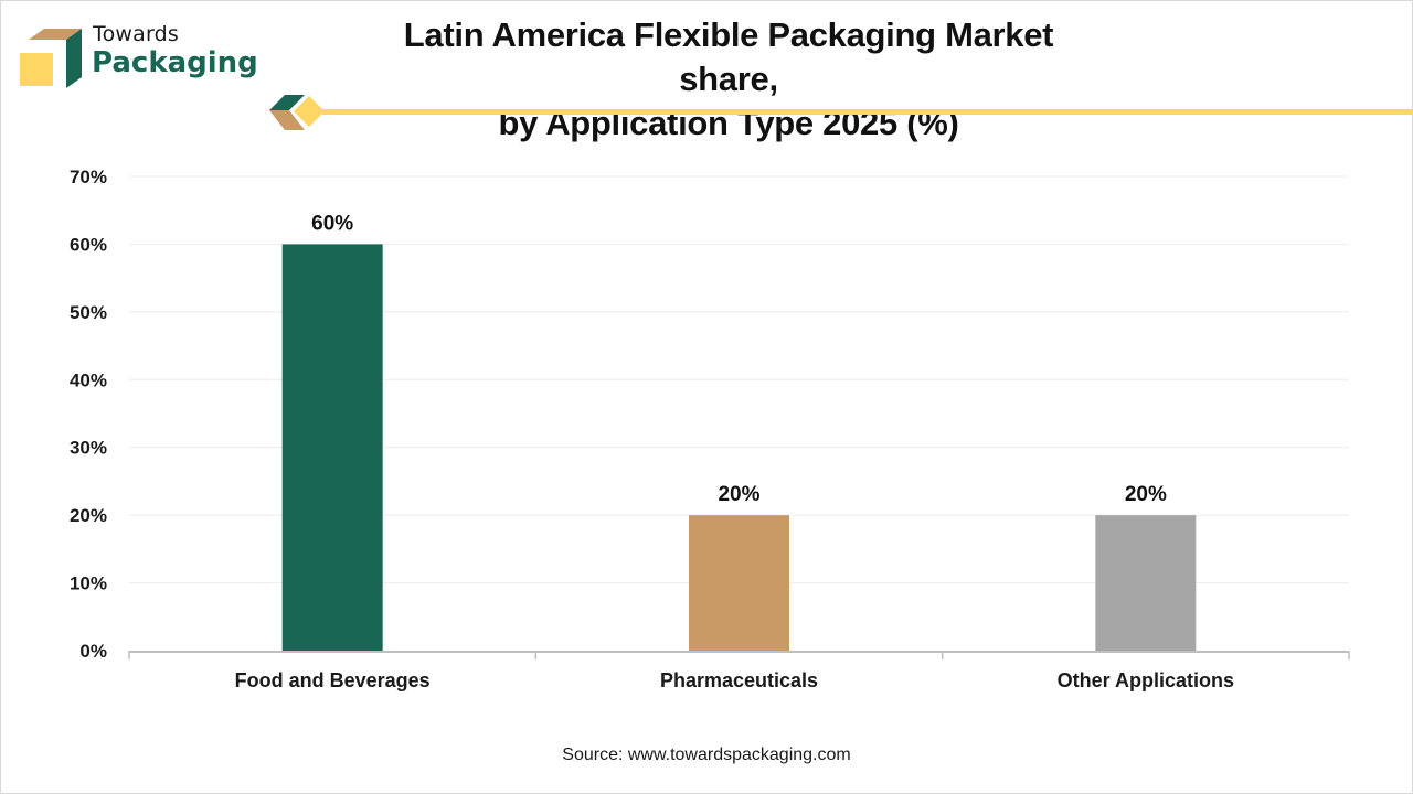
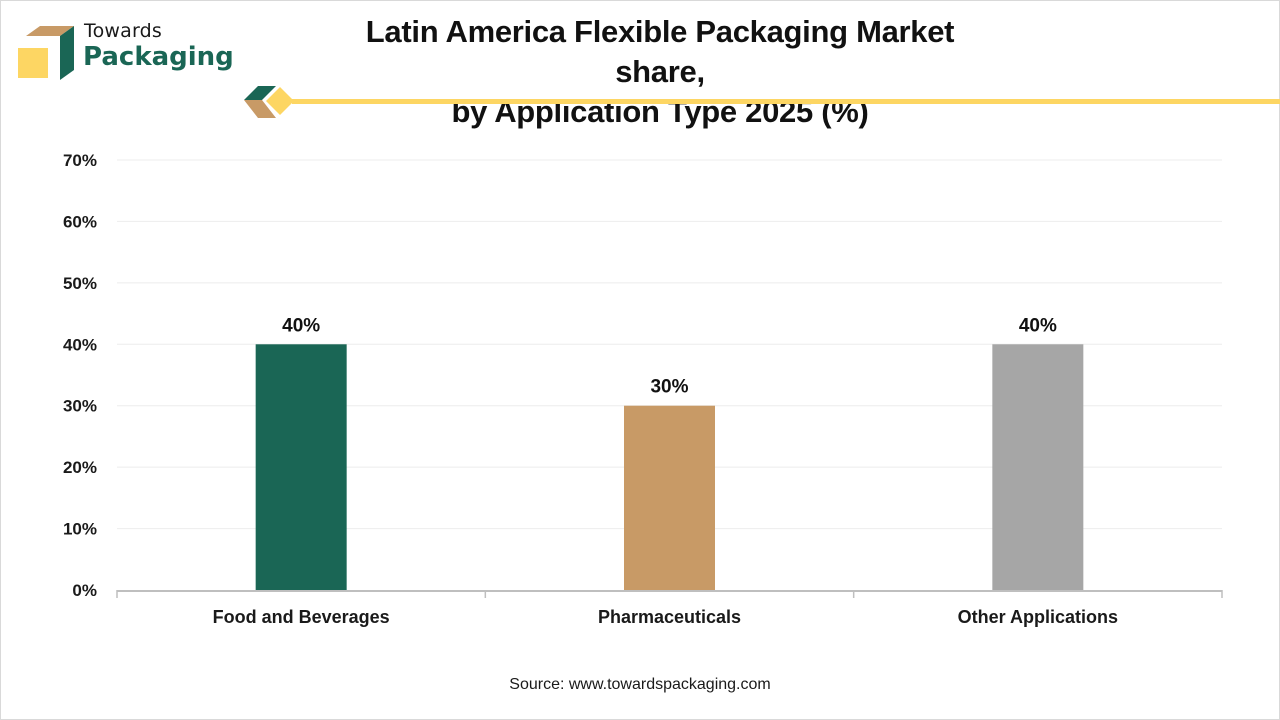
Food and Beverages: 60% -> 40%
Pharmaceuticals: 20% -> 30%
Other Applications: 20% -> 40%
